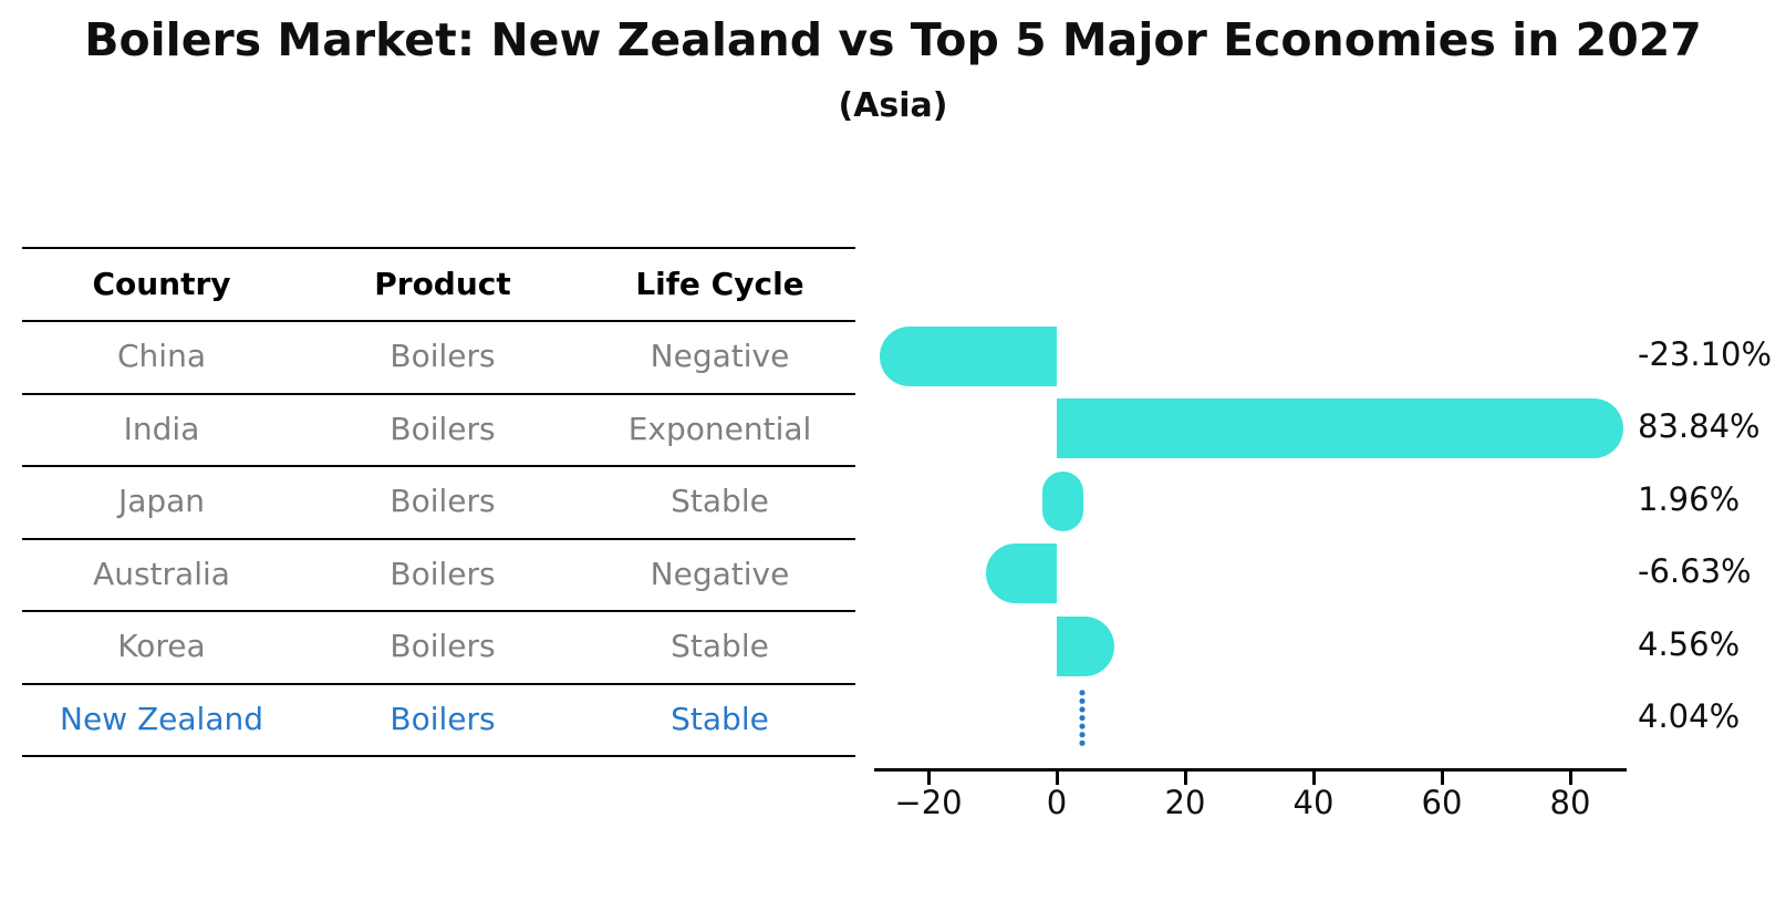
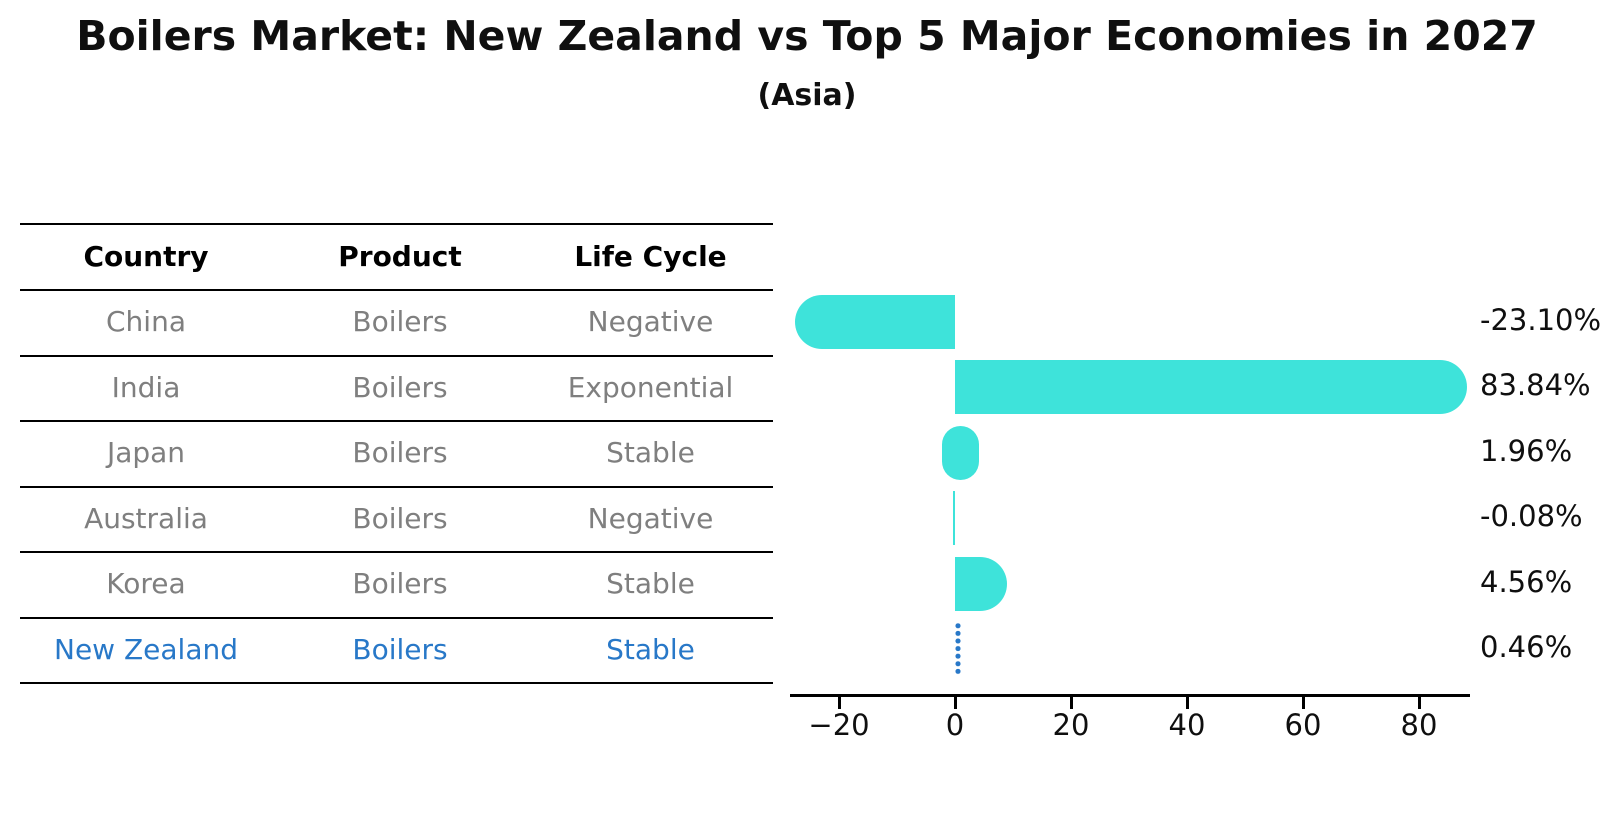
Australia: -6.63% -> -0.08%
New Zealand: 4.04% -> 0.46%
